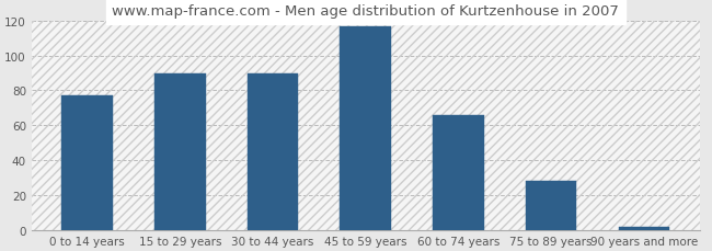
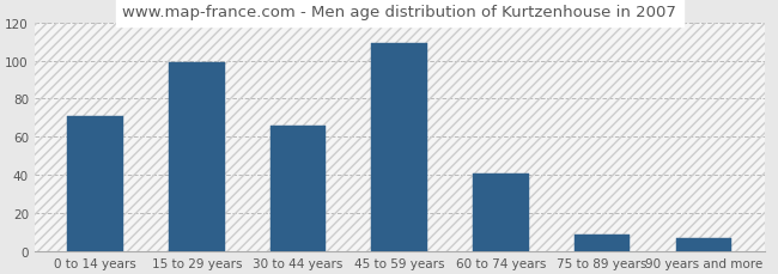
0 to 14 years: 77 -> 71
15 to 29 years: 90 -> 99
30 to 44 years: 90 -> 66
45 to 59 years: 117 -> 109
60 to 74 years: 66 -> 41
75 to 89 years: 28 -> 9
90 years and more: 2 -> 7
